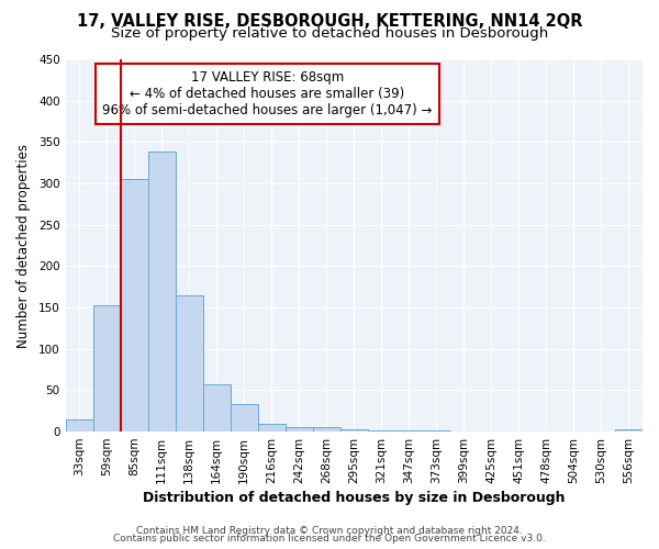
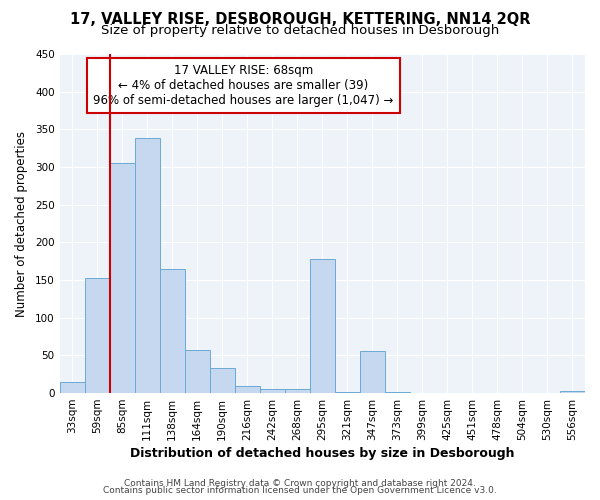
295sqm: 3 -> 178
347sqm: 2 -> 56
